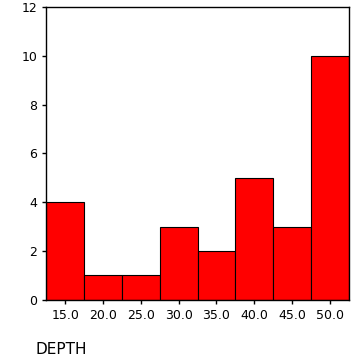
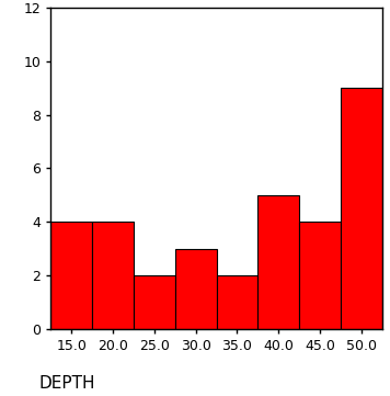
20.0: 1 -> 4
25.0: 1 -> 2
45.0: 3 -> 4
50.0: 10 -> 9
